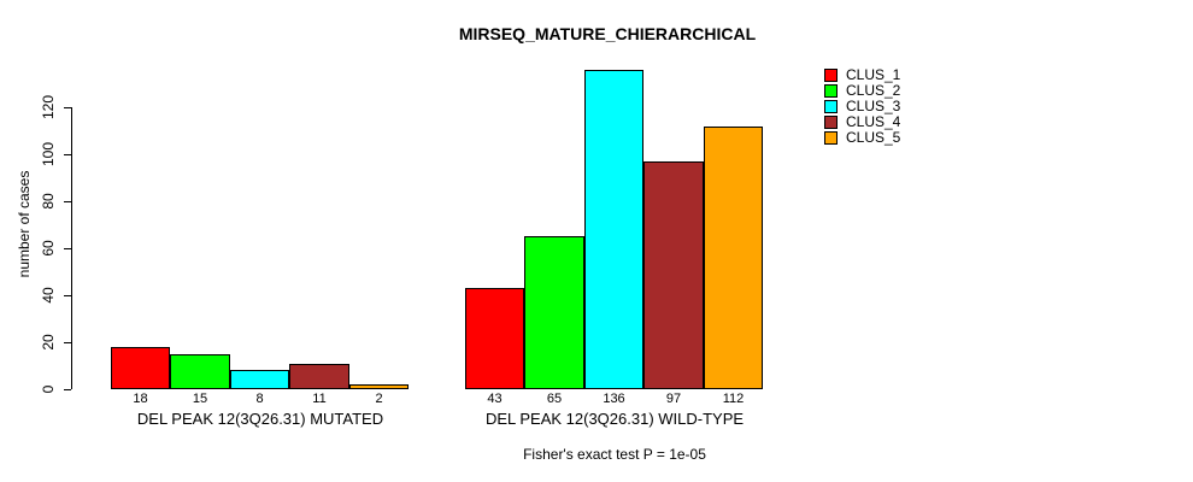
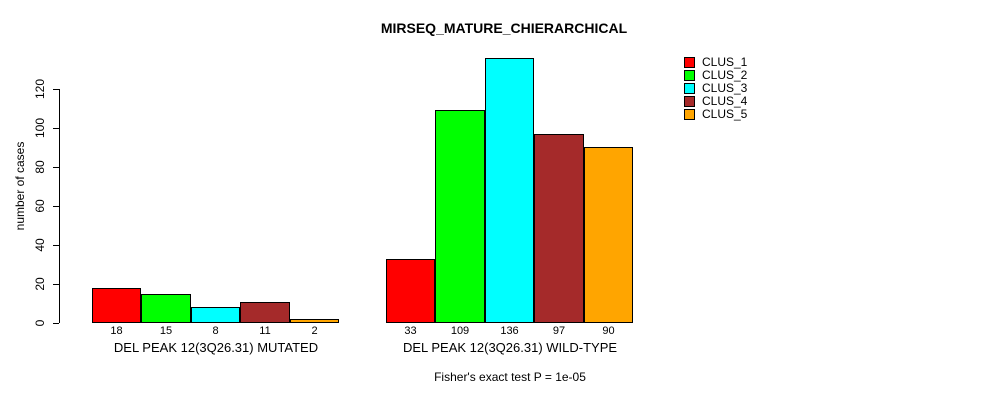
CLUS_1/DEL PEAK 12(3Q26.31) WILD-TYPE: 43 -> 33
CLUS_2/DEL PEAK 12(3Q26.31) WILD-TYPE: 65 -> 109
CLUS_5/DEL PEAK 12(3Q26.31) WILD-TYPE: 112 -> 90
